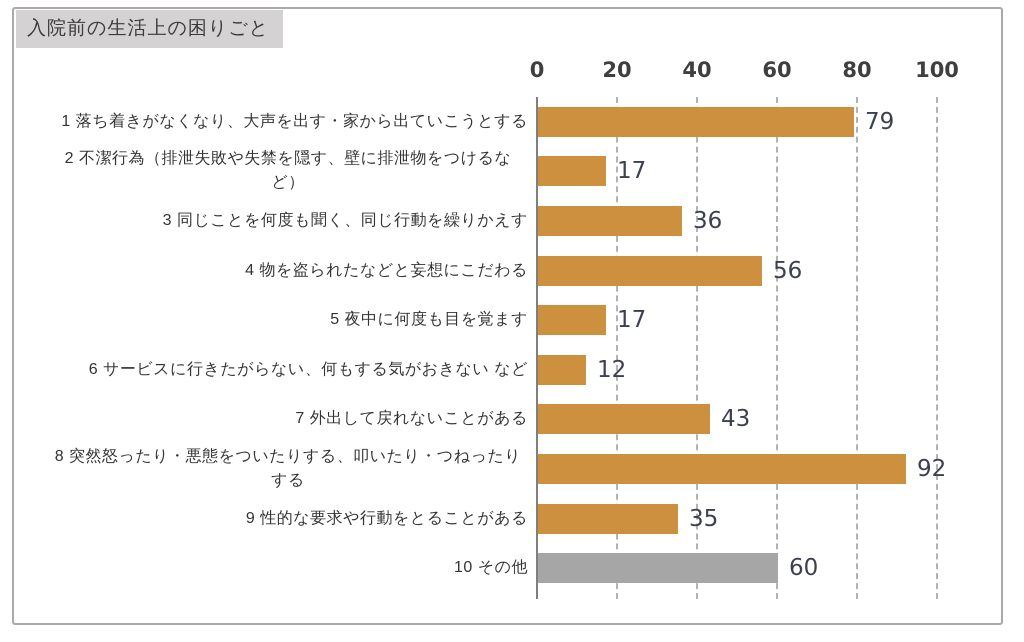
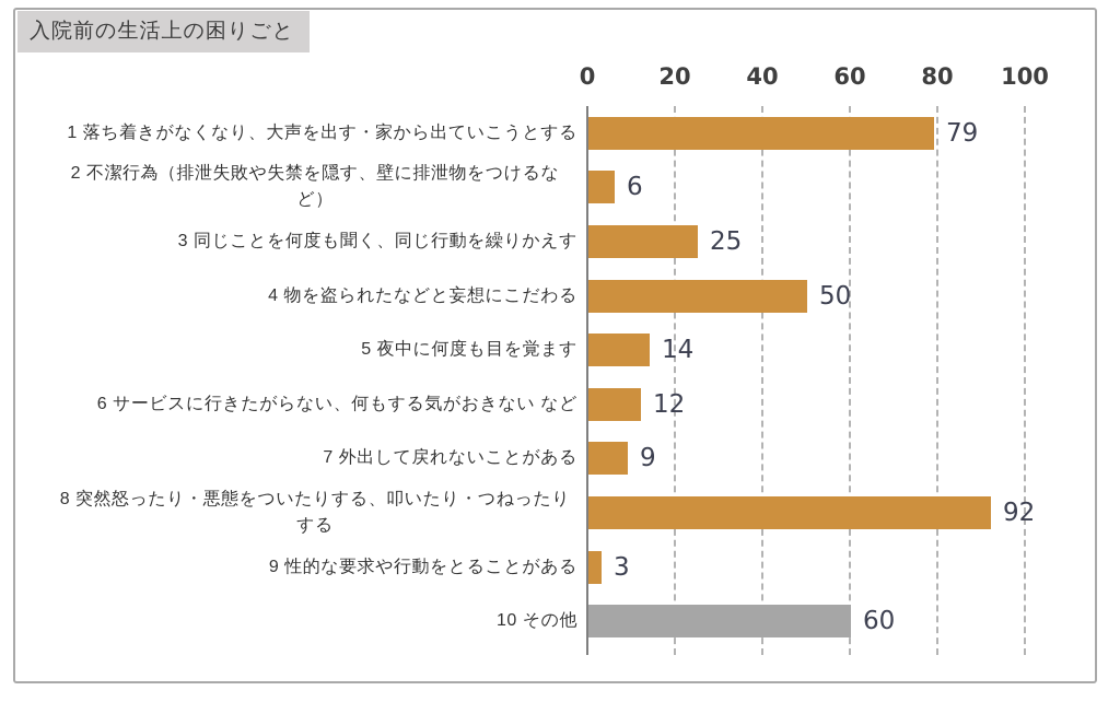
2 不潔行為（排泄失敗や失禁を隠す、壁に排泄物をつけるなど）: 17 -> 6
3 同じことを何度も聞く、同じ行動を繰りかえす: 36 -> 25
4 物を盗られたなどと妄想にこだわる: 56 -> 50
5 夜中に何度も目を覚ます: 17 -> 14
7 外出して戻れないことがある: 43 -> 9
9 性的な要求や行動をとることがある: 35 -> 3
